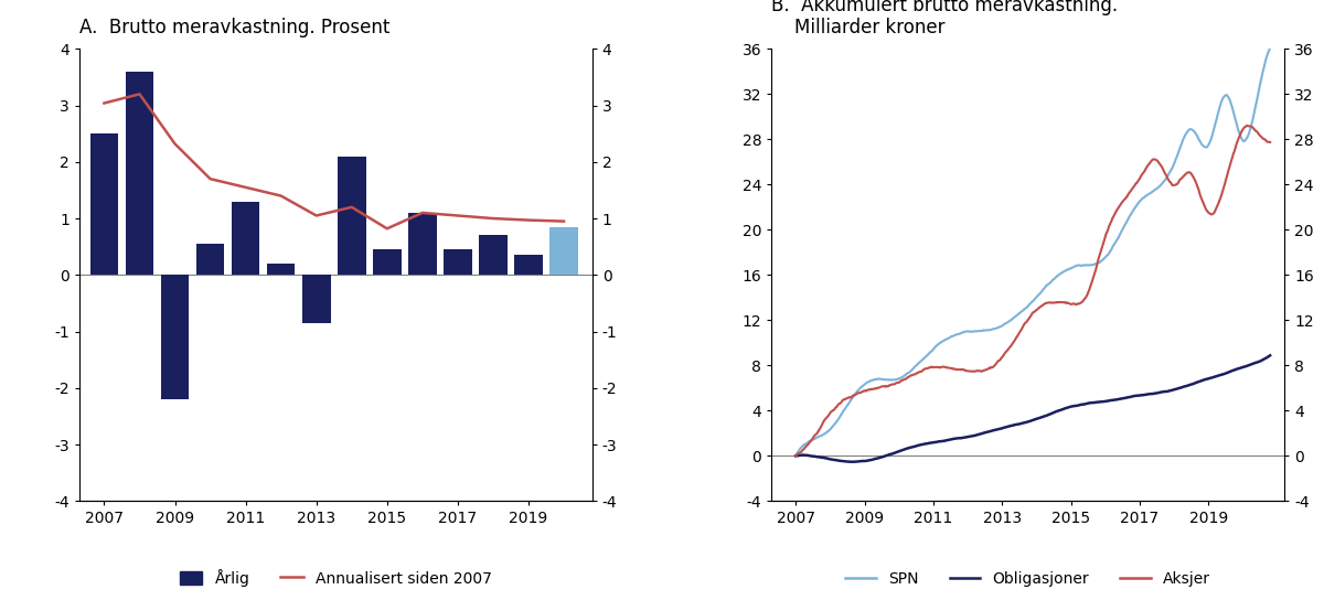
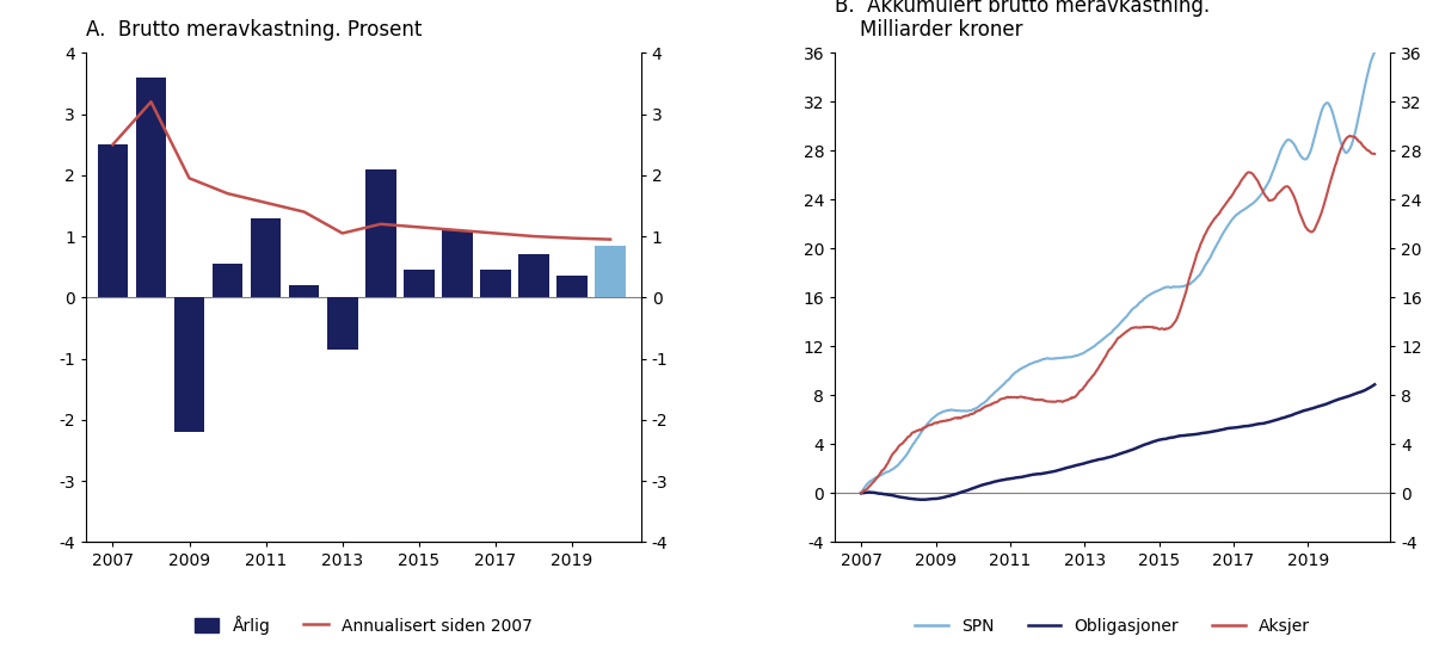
A. Brutto meravkastning. Prosent/Annualisert siden 2007/2007: 3.04 -> 2.50
A. Brutto meravkastning. Prosent/Annualisert siden 2007/2009: 2.32 -> 1.95
A. Brutto meravkastning. Prosent/Annualisert siden 2007/2015: 0.82 -> 1.15
